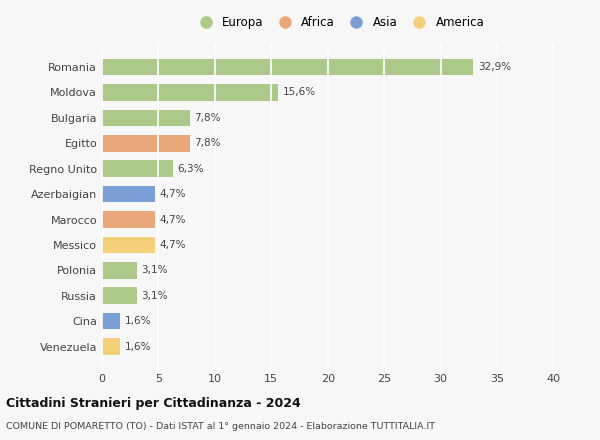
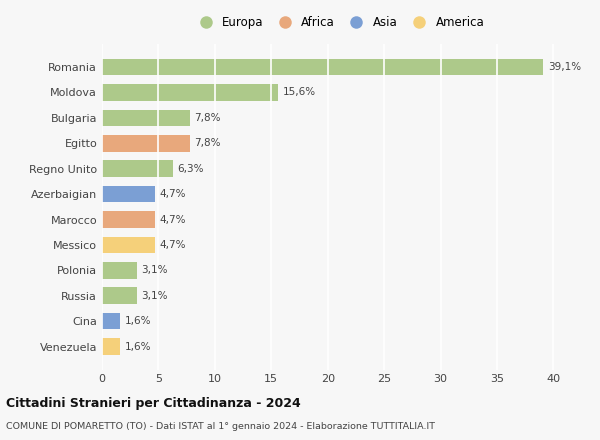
Romania: 32,9% -> 39,1%
